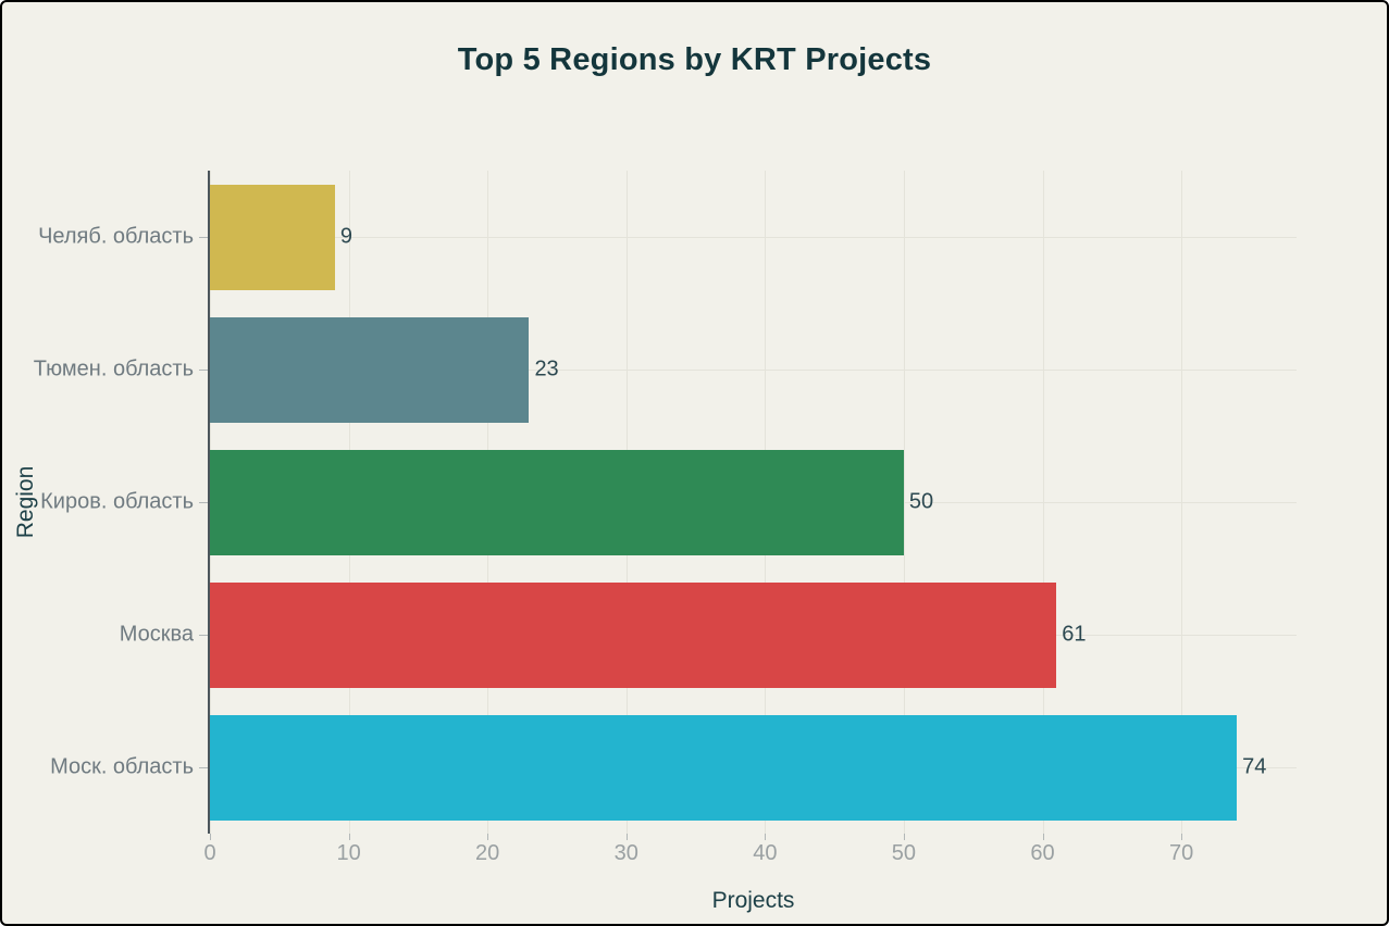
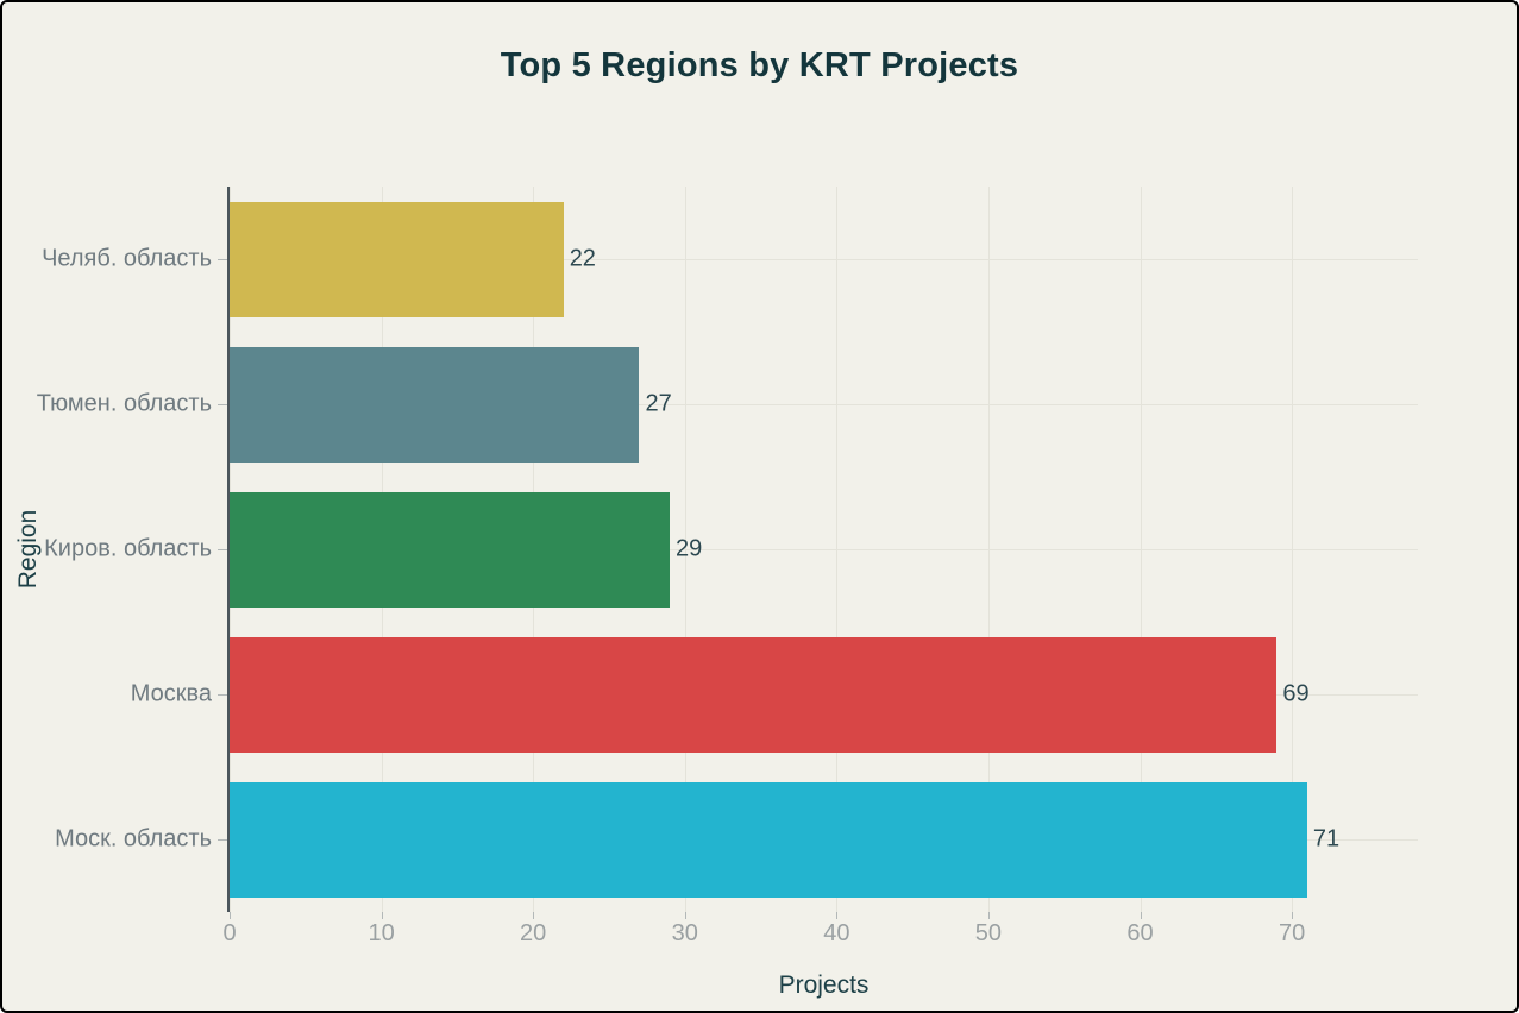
Челяб. область: 9 -> 22
Тюмен. область: 23 -> 27
Киров. область: 50 -> 29
Москва: 61 -> 69
Моск. область: 74 -> 71
